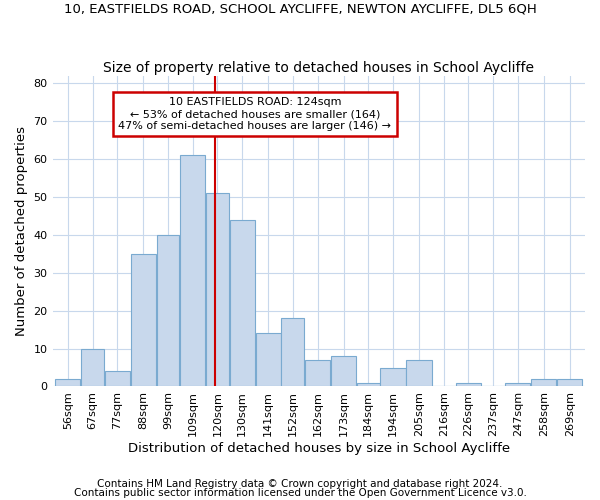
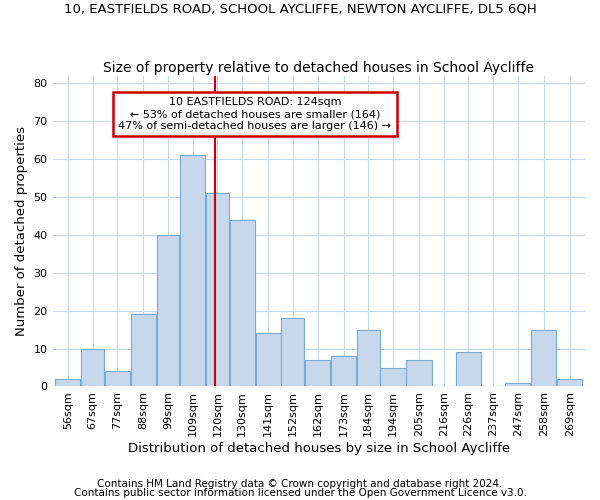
88sqm: 35 -> 19
184sqm: 1 -> 15
226sqm: 1 -> 9
258sqm: 2 -> 15
